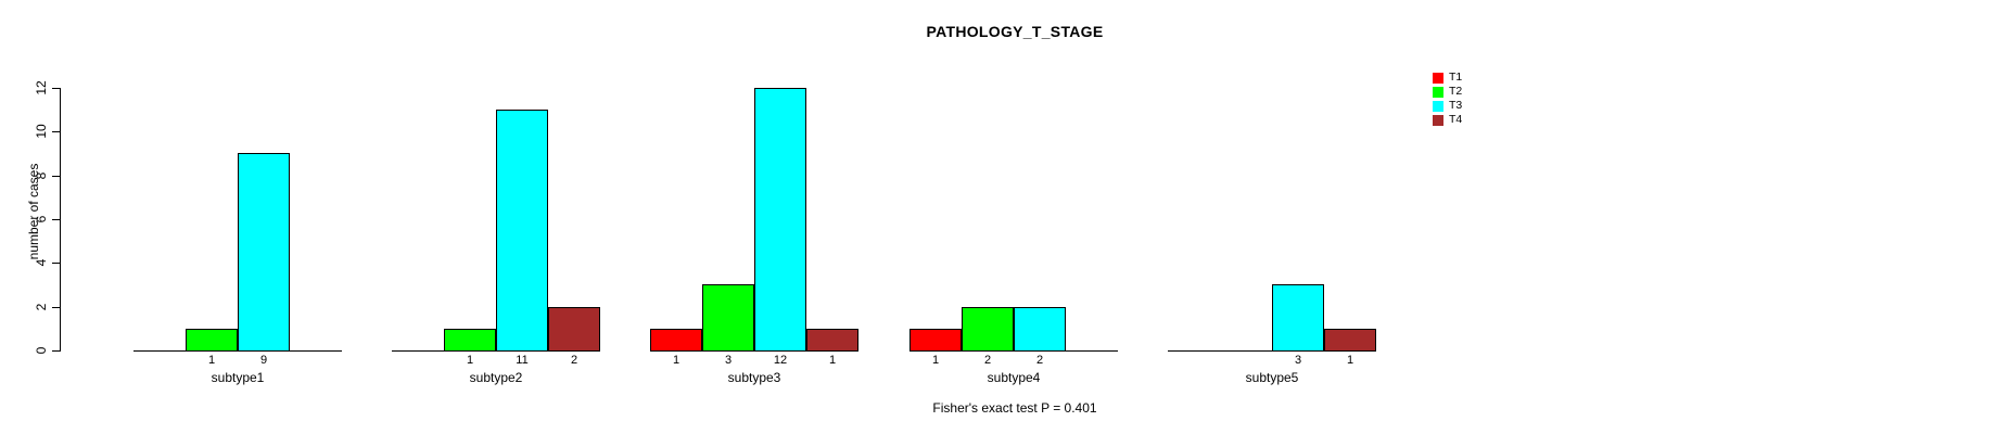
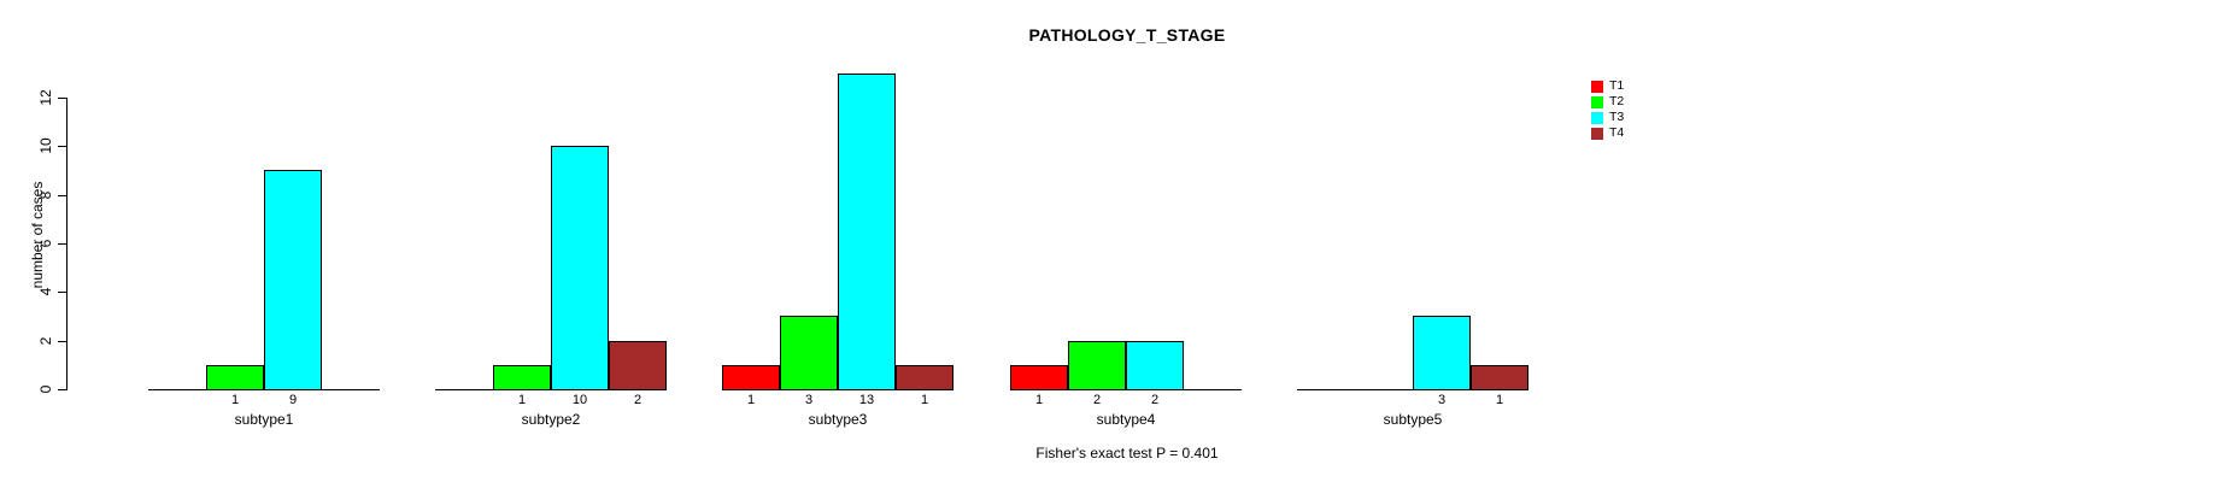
T3/subtype2: 11 -> 10
T3/subtype3: 12 -> 13
